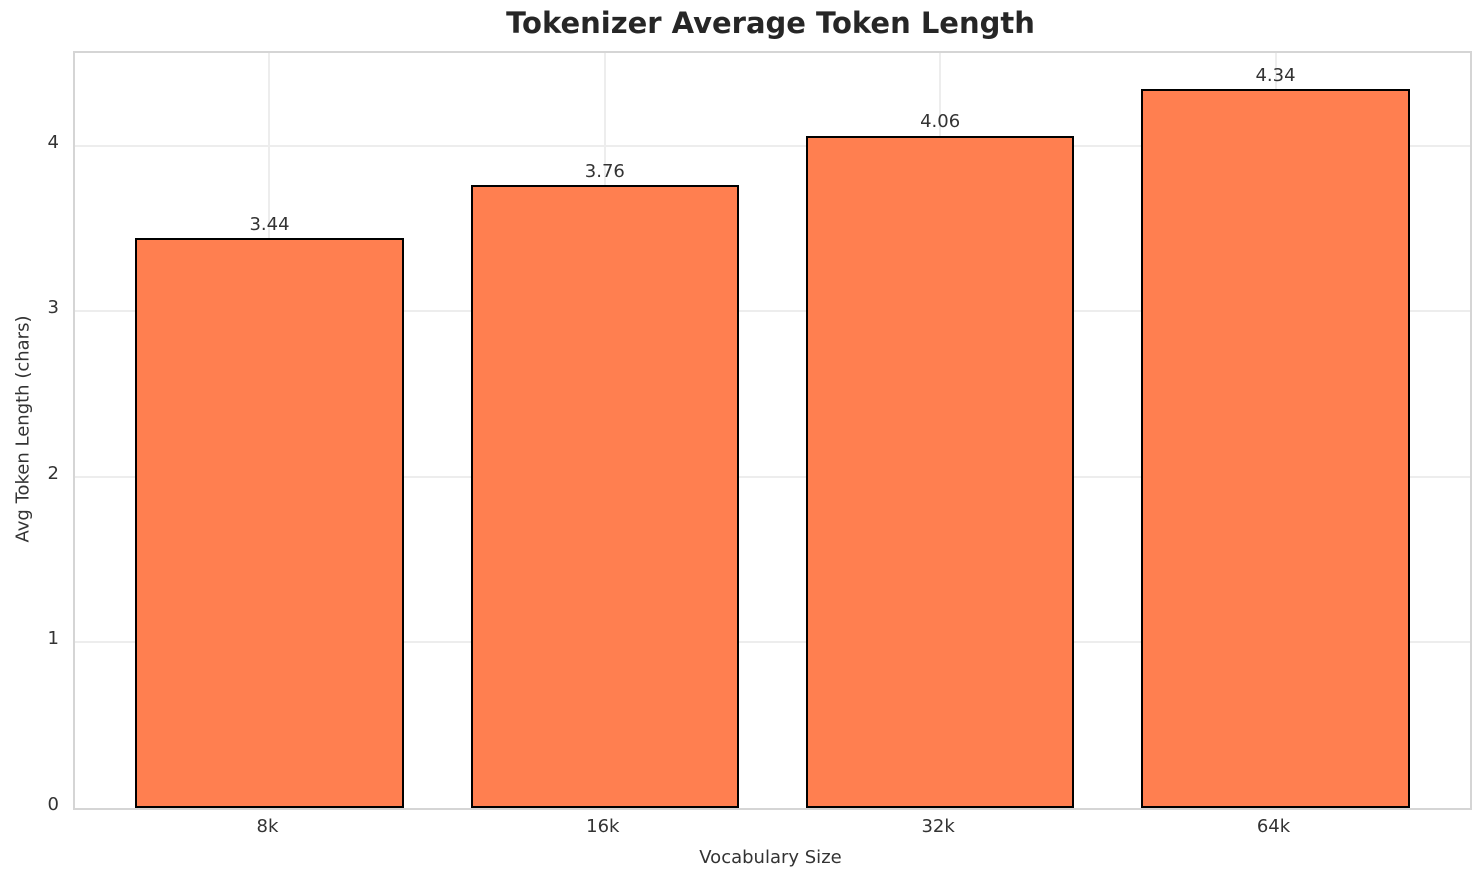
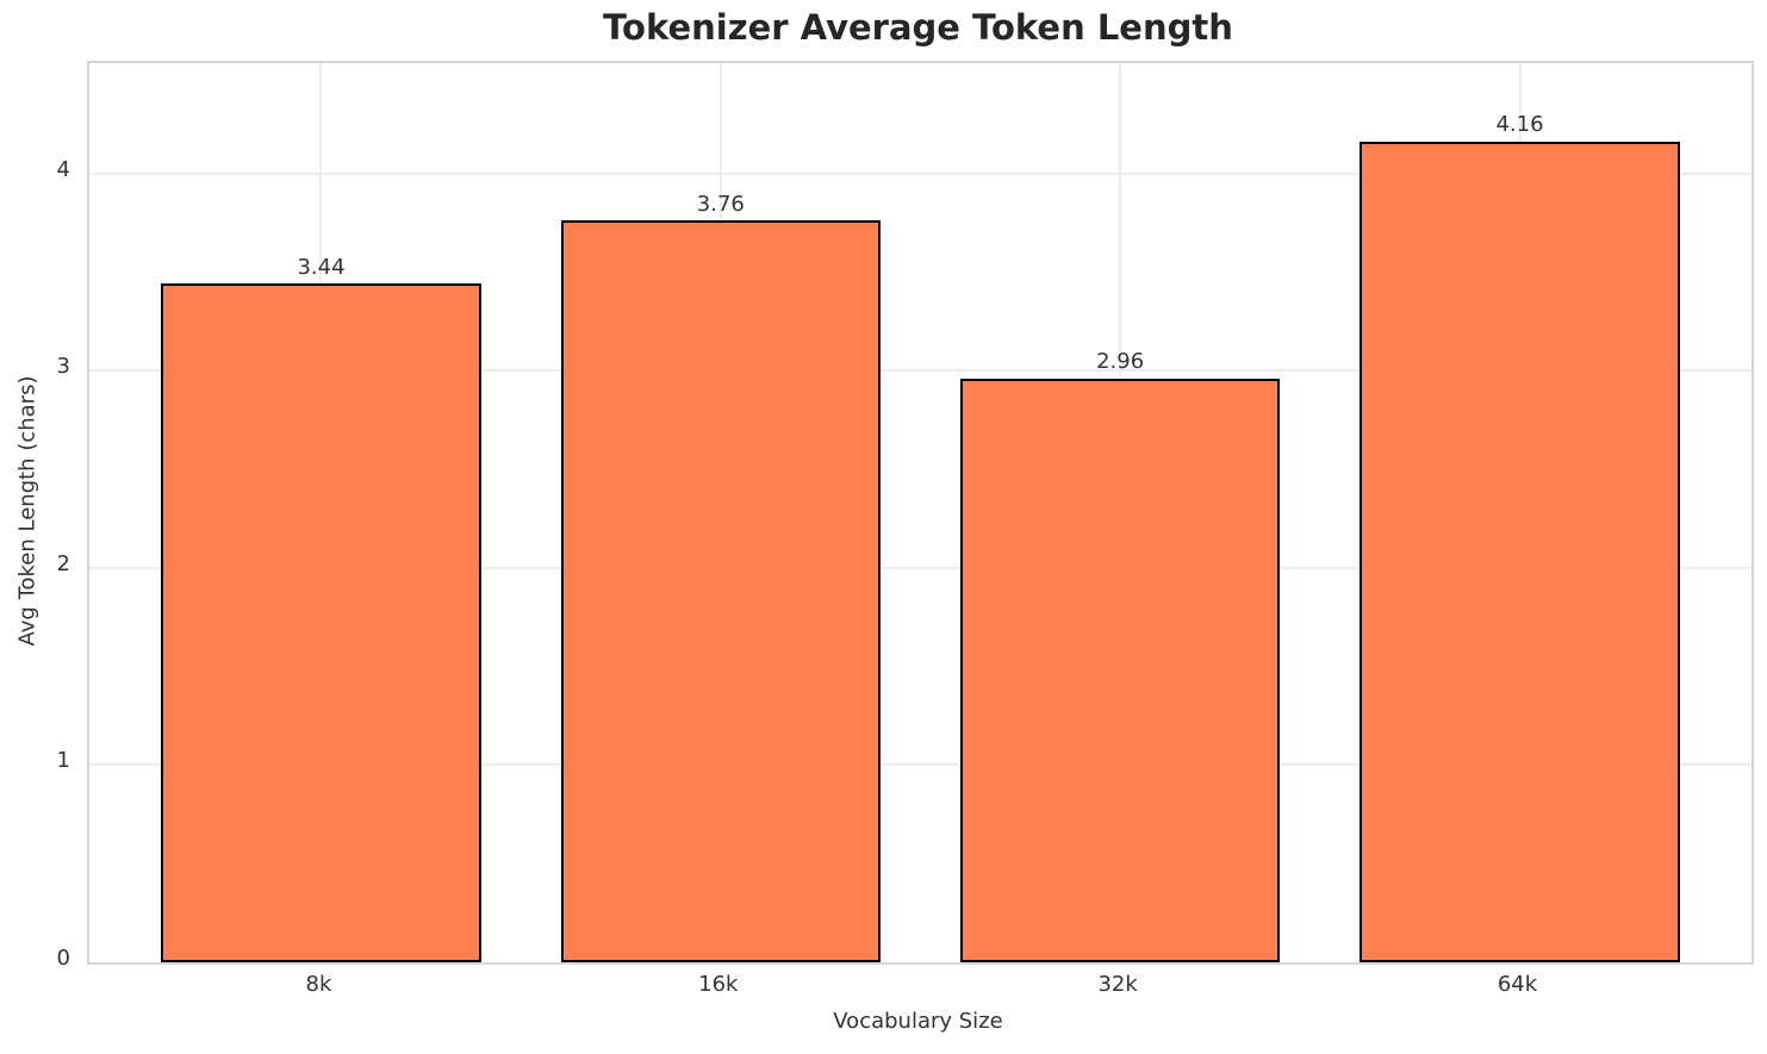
32k: 4.06 -> 2.96
64k: 4.34 -> 4.16
